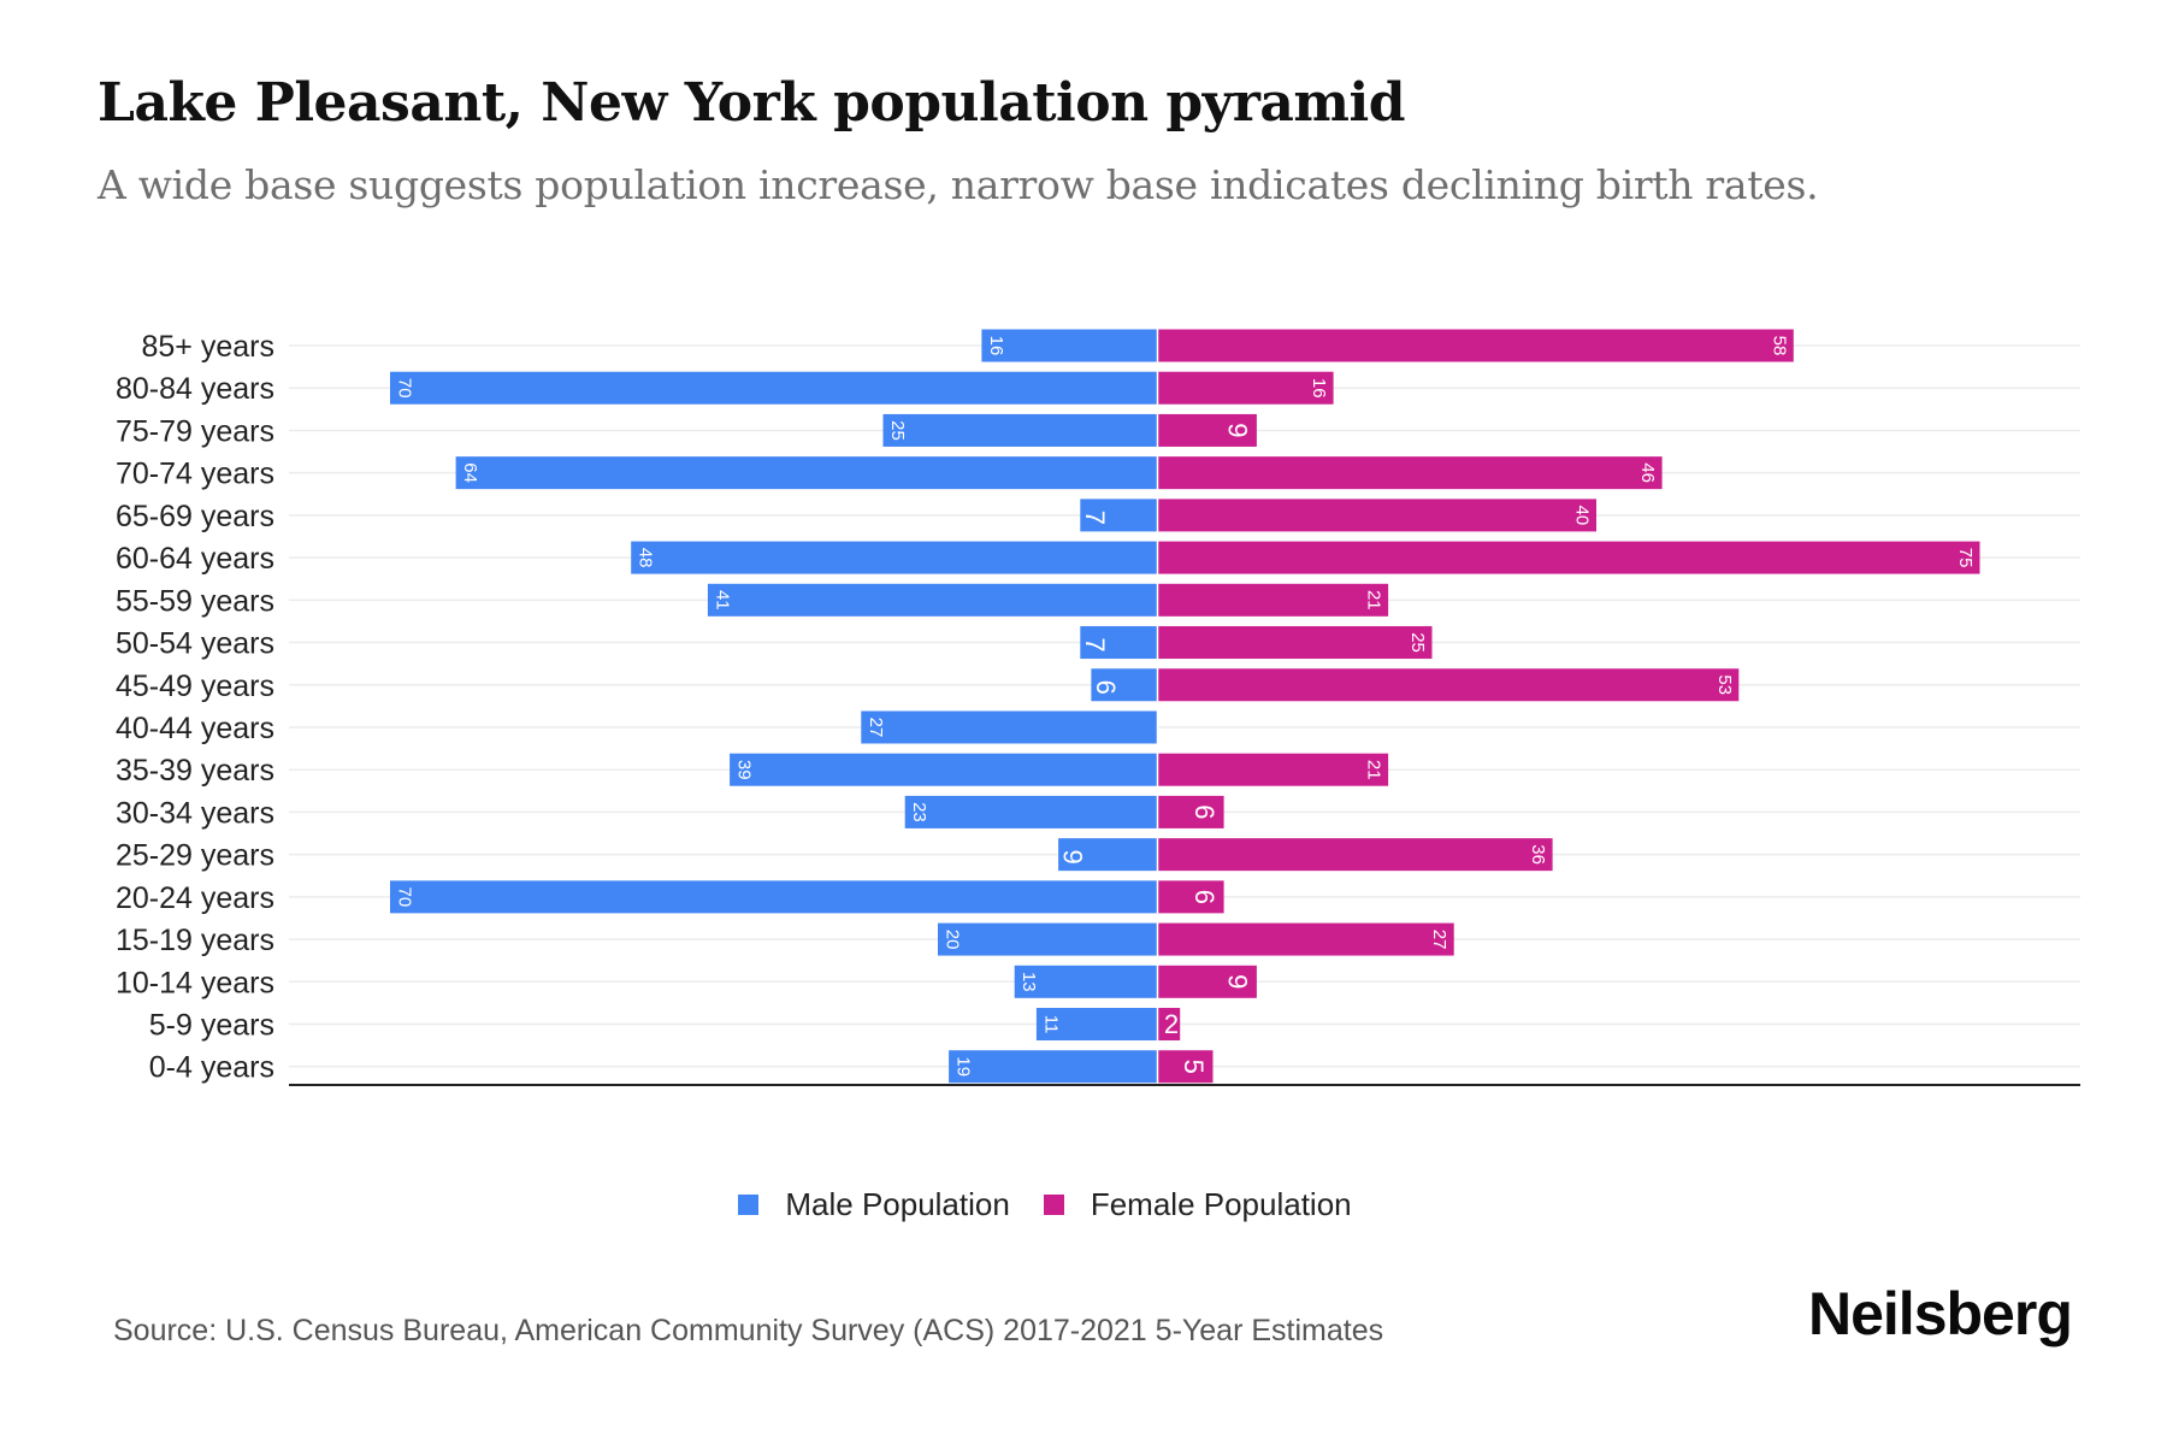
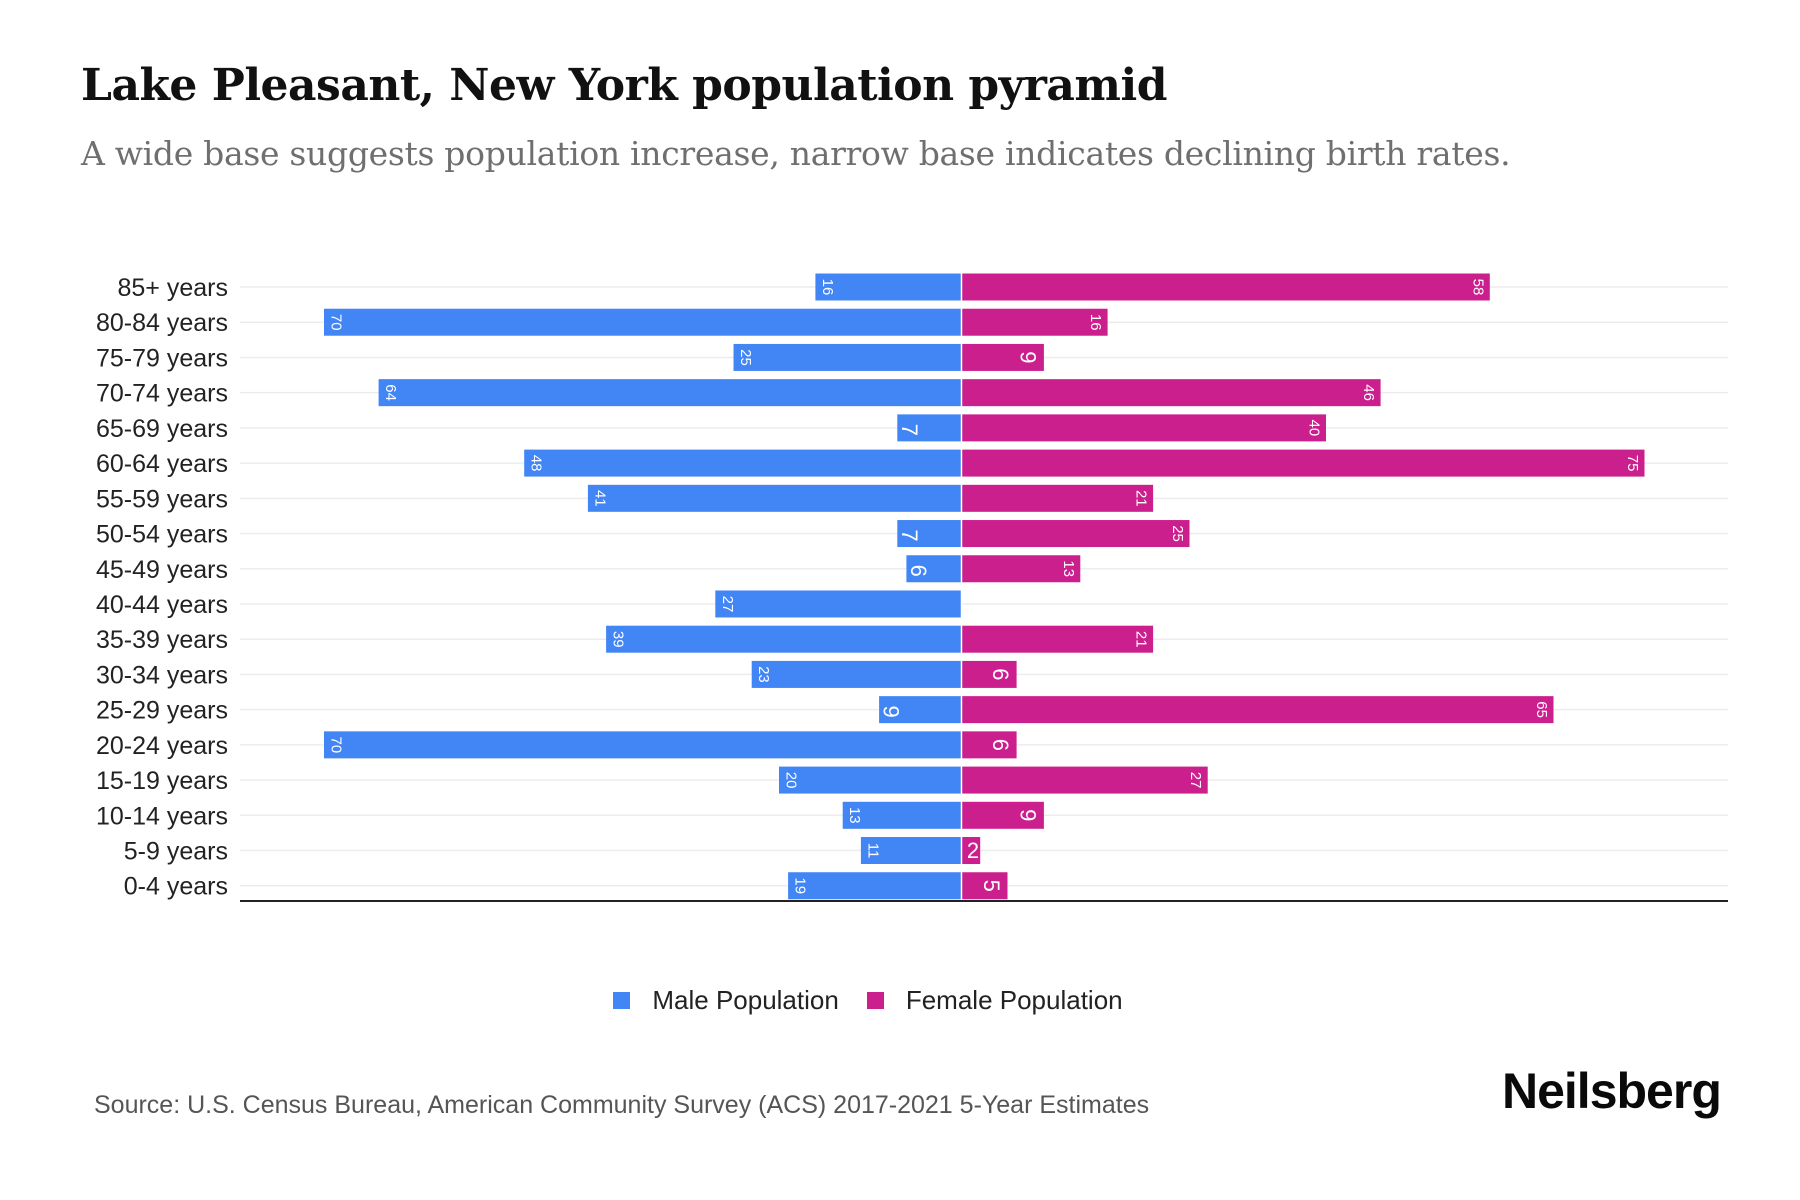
Female Population/45-49 years: 53 -> 13
Female Population/25-29 years: 36 -> 65
